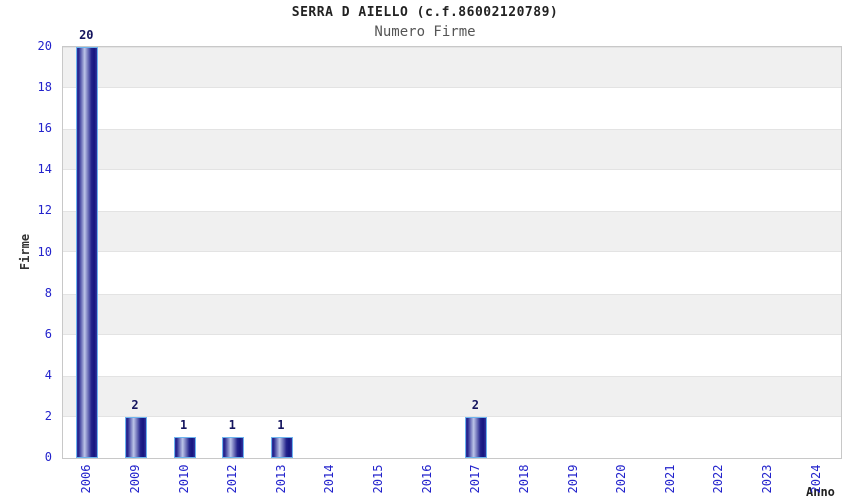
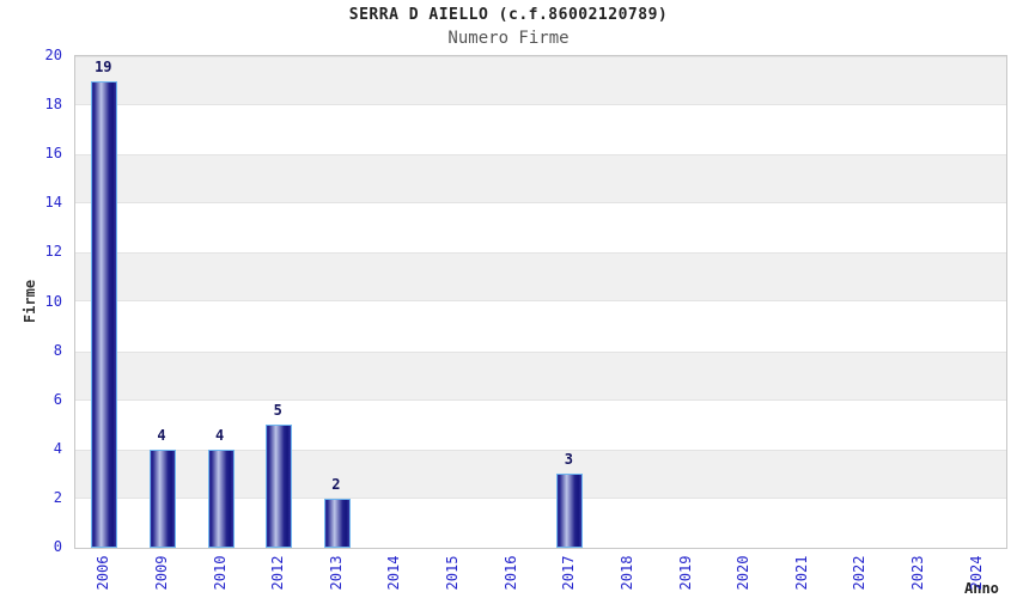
2006: 20 -> 19
2009: 2 -> 4
2010: 1 -> 4
2012: 1 -> 5
2013: 1 -> 2
2017: 2 -> 3
